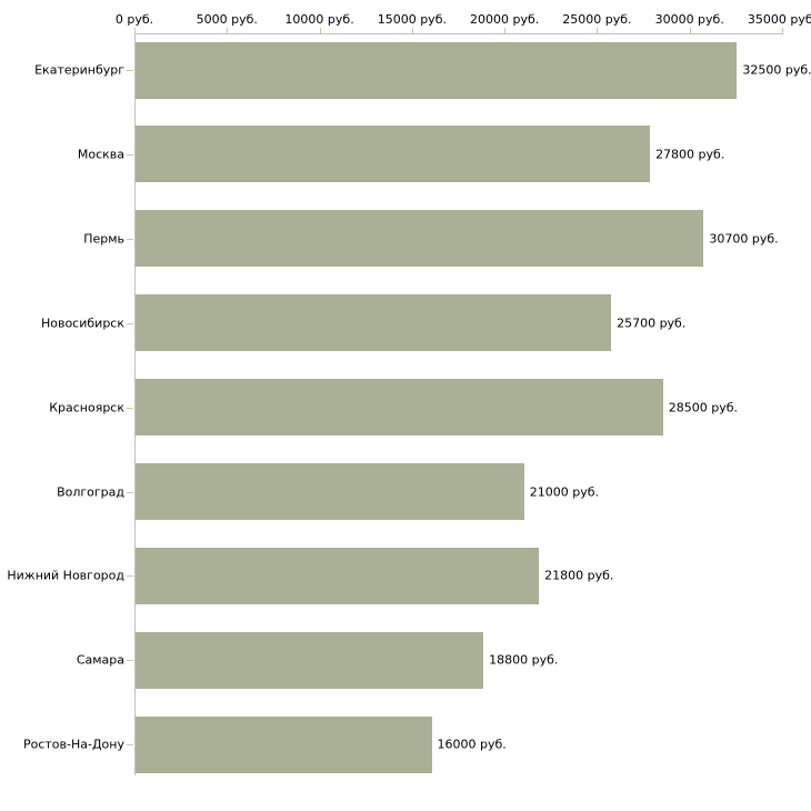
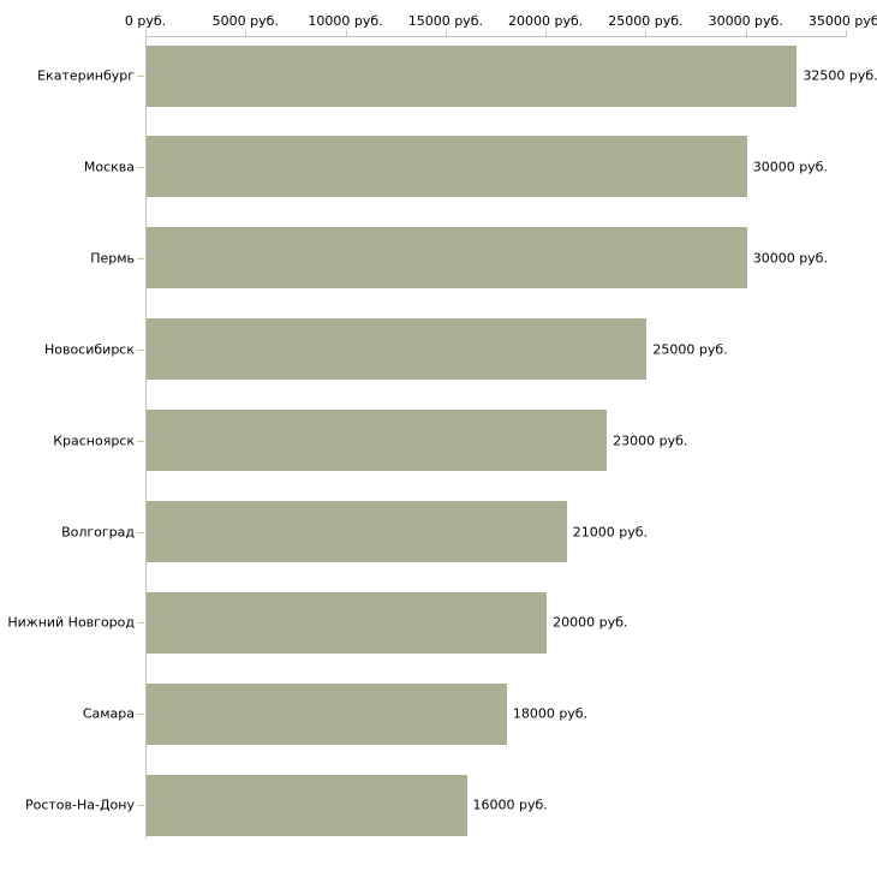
Москва: 27800 -> 30000
Пермь: 30700 -> 30000
Новосибирск: 25700 -> 25000
Красноярск: 28500 -> 23000
Нижний Новгород: 21800 -> 20000
Самара: 18800 -> 18000
